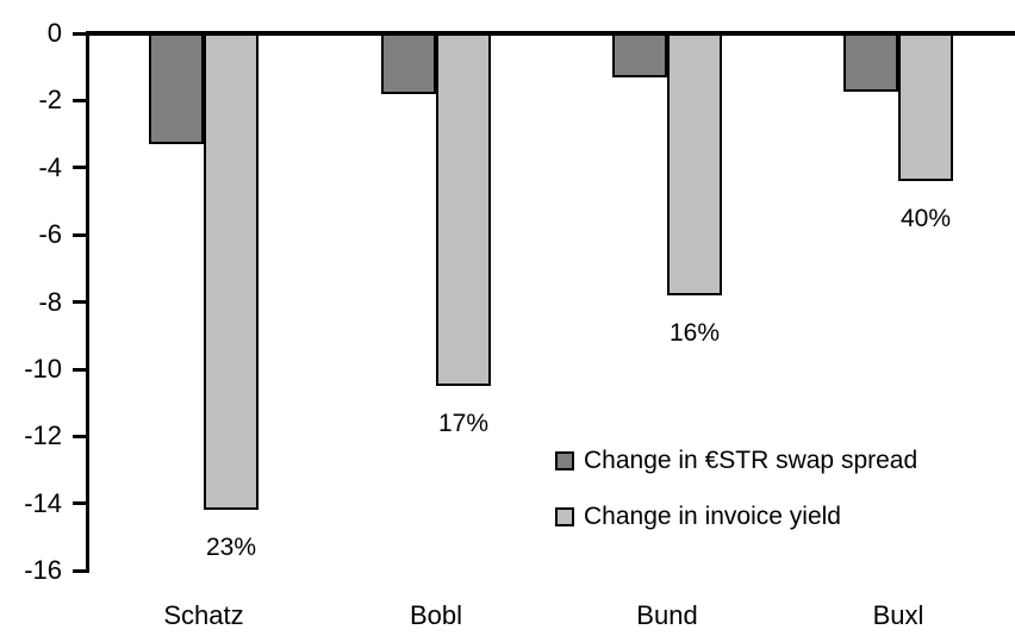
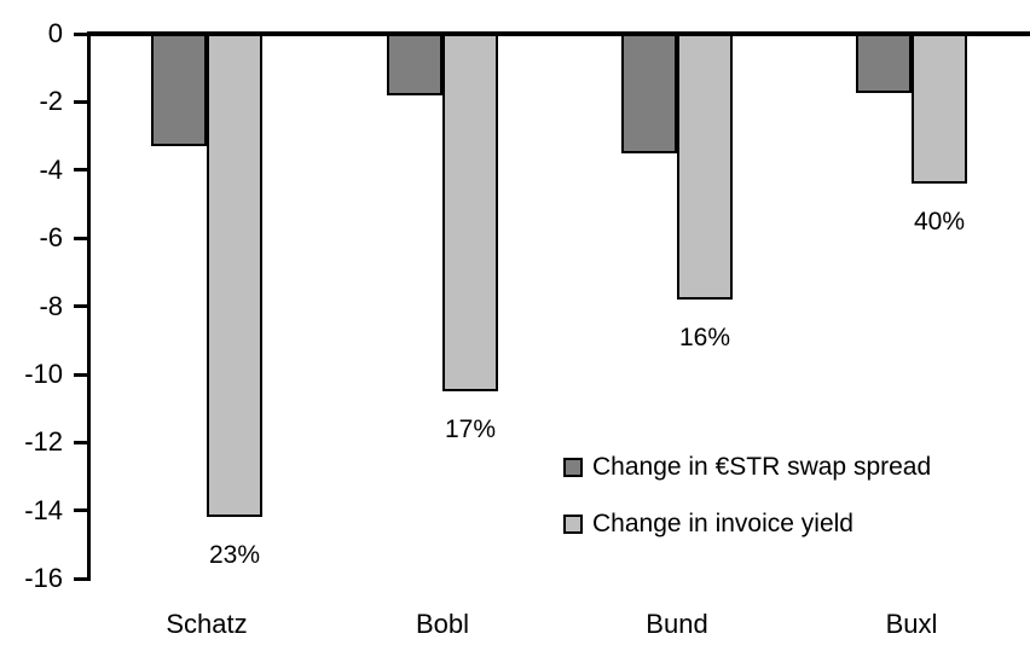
Change in €STR swap spread/Bund: -1.3 -> -3.5
